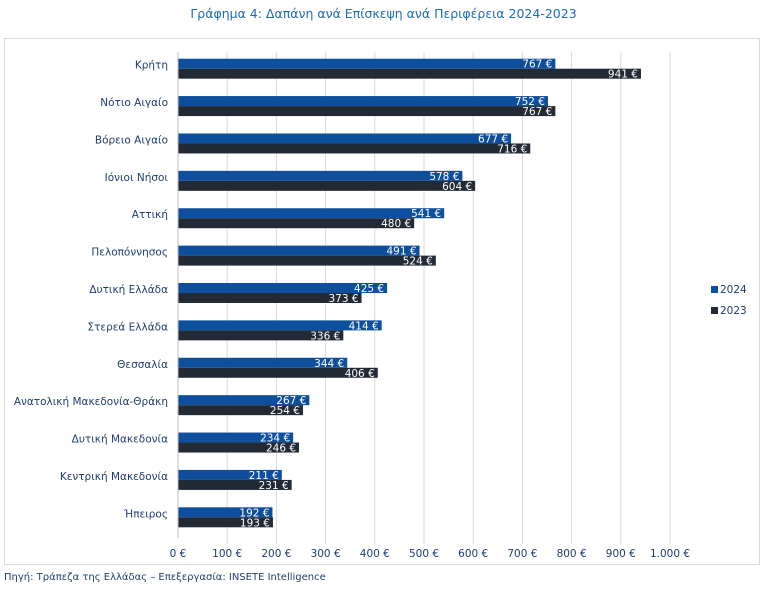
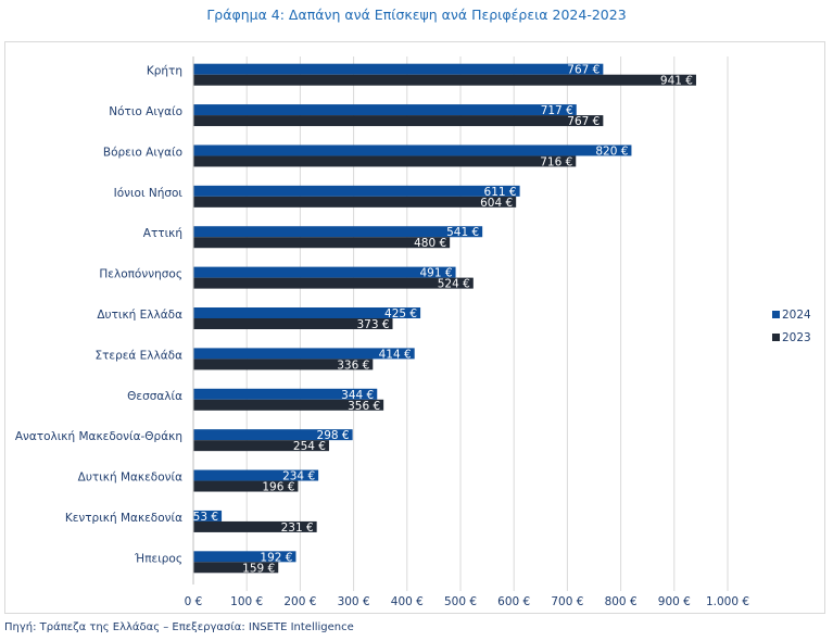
2024/Νότιο Αιγαίο: 752 -> 717
2024/Βόρειο Αιγαίο: 677 -> 820
2024/Ιόνιοι Νήσοι: 578 -> 611
2023/Θεσσαλία: 406 -> 356
2024/Ανατολική Μακεδονία-Θράκη: 267 -> 298
2023/Δυτική Μακεδονία: 246 -> 196
2024/Κεντρική Μακεδονία: 211 -> 53
2023/Ήπειρος: 193 -> 159
